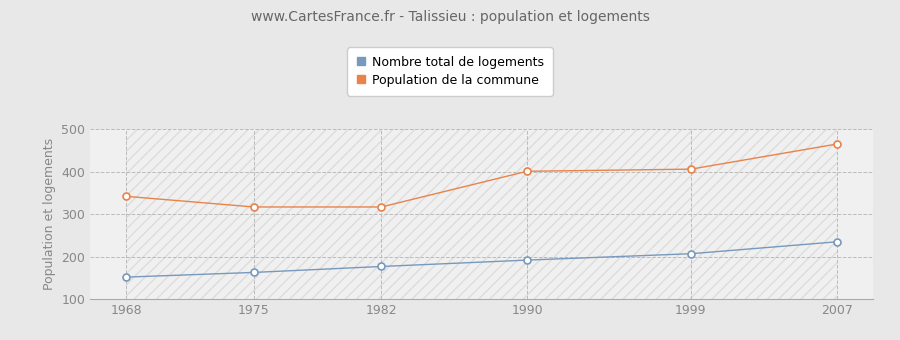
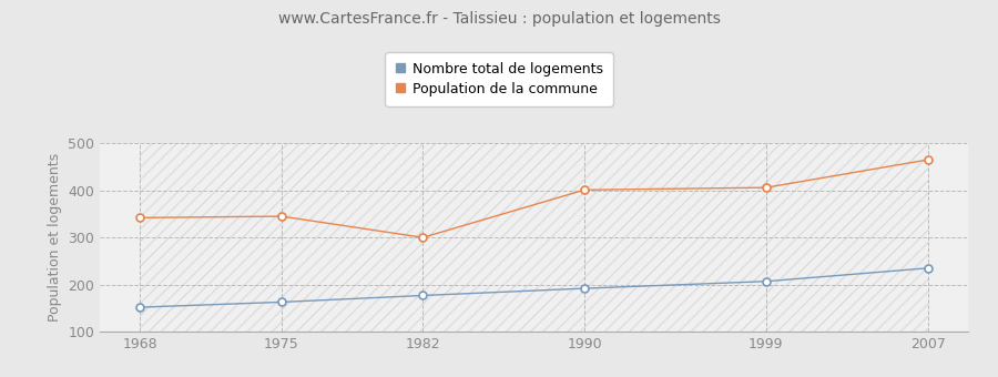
Population de la commune/1975: 317 -> 345
Population de la commune/1982: 317 -> 300
